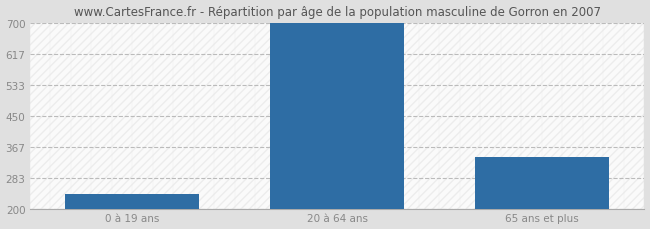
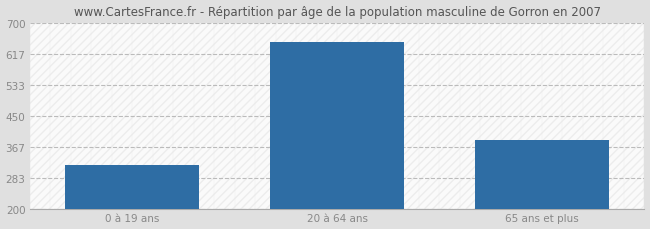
0 à 19 ans: 242 -> 320
20 à 64 ans: 700 -> 650
65 ans et plus: 340 -> 385
